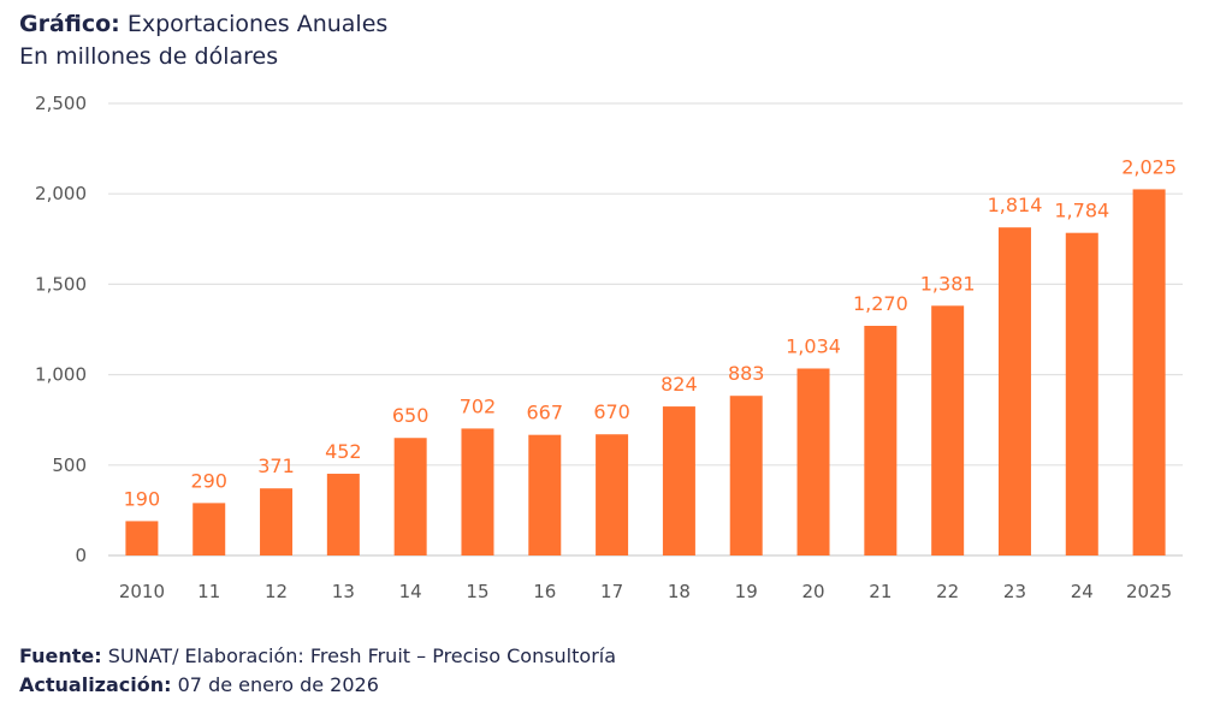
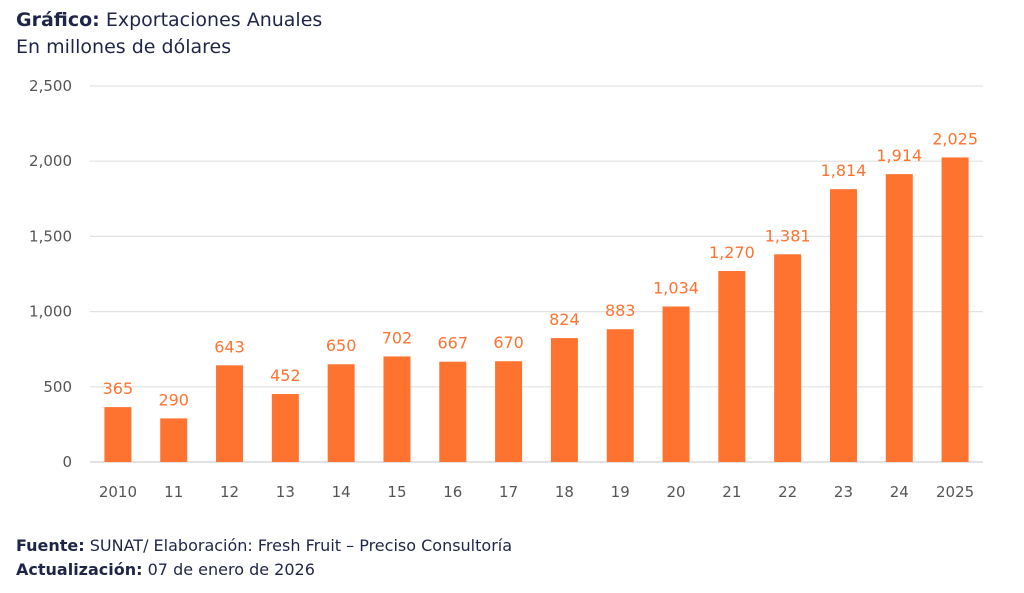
2010: 190 -> 365
12: 371 -> 643
24: 1,784 -> 1,914
